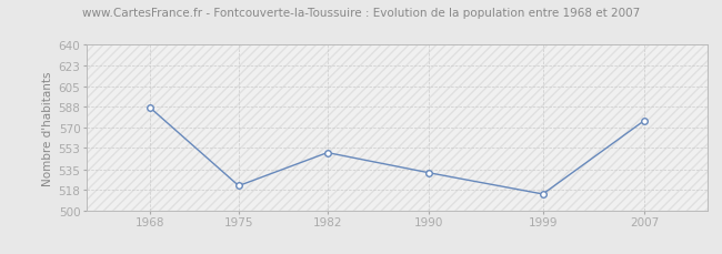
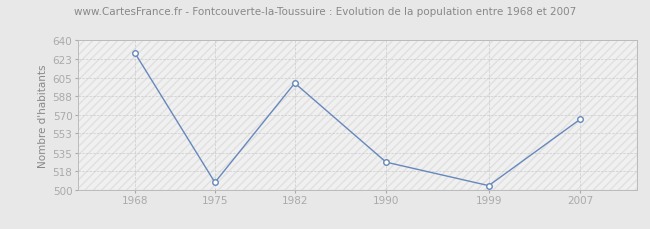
1968: 587 -> 628
1975: 521 -> 507
1982: 549 -> 600
1990: 532 -> 526
1999: 514 -> 504
2007: 576 -> 566
